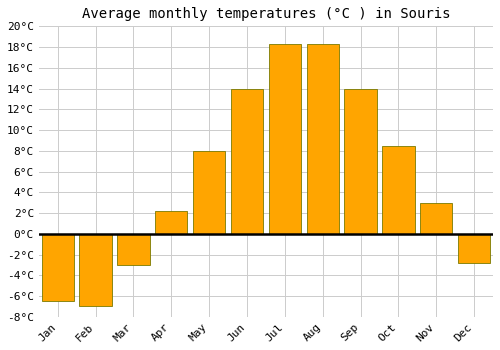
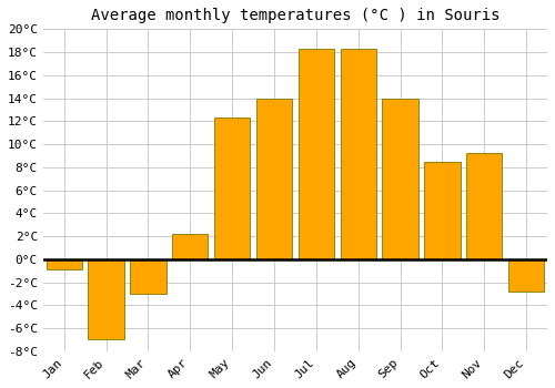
Jan: -6.5°C -> -0.9°C
May: 8.0°C -> 12.3°C
Nov: 3.0°C -> 9.2°C
